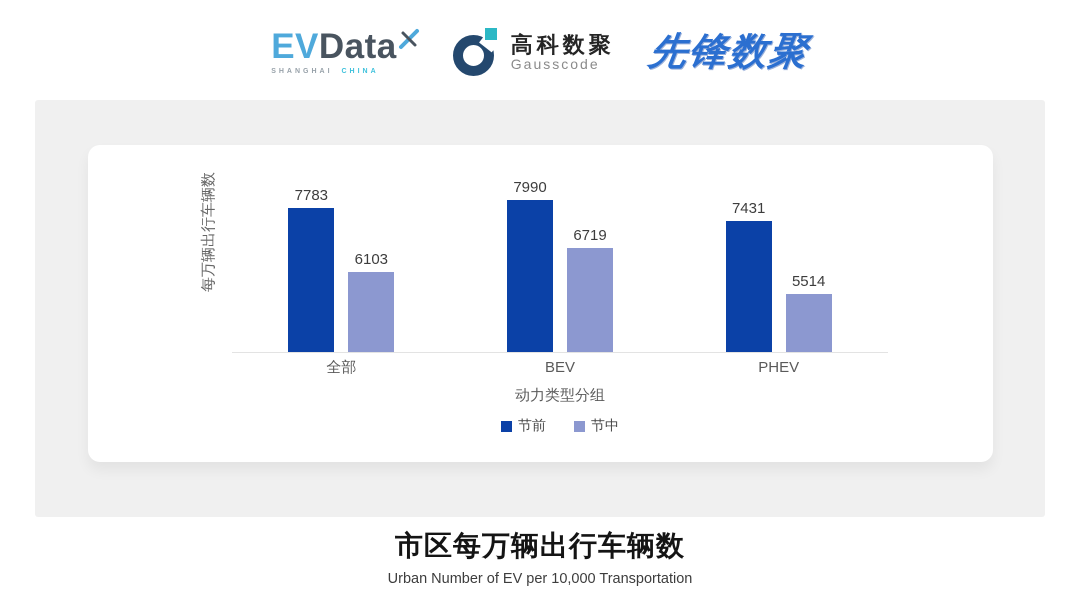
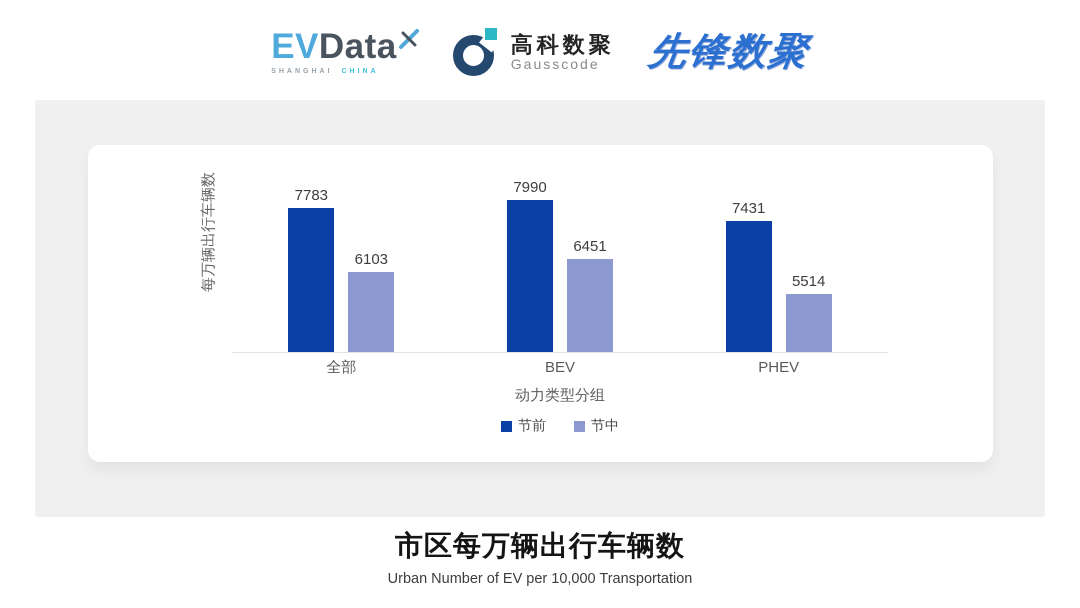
节中/BEV: 6719 -> 6451
